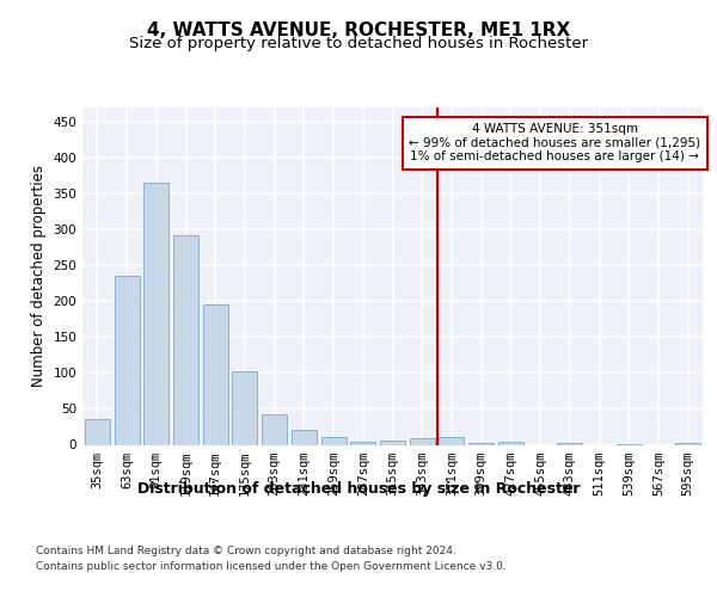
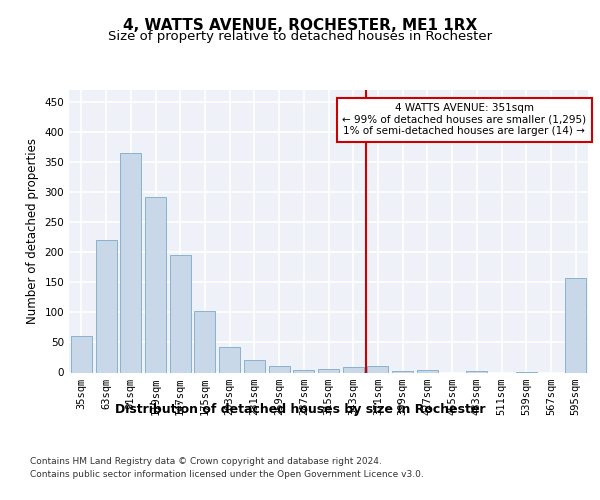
35sqm: 35 -> 60
63sqm: 235 -> 220
595sqm: 3 -> 158
